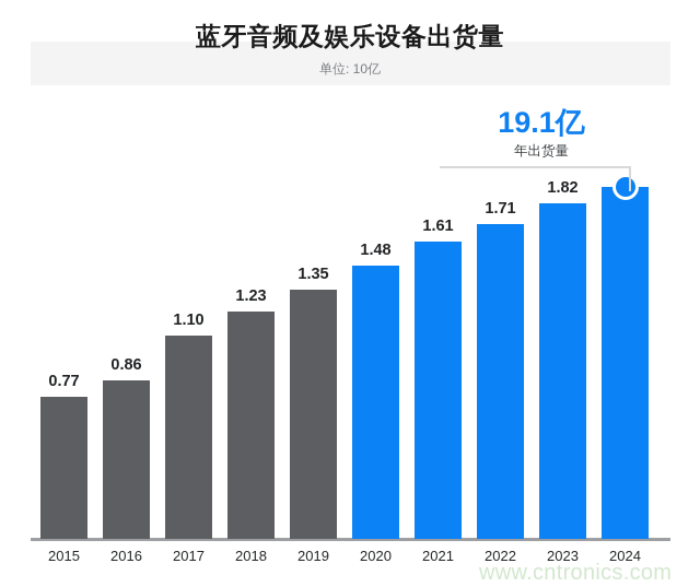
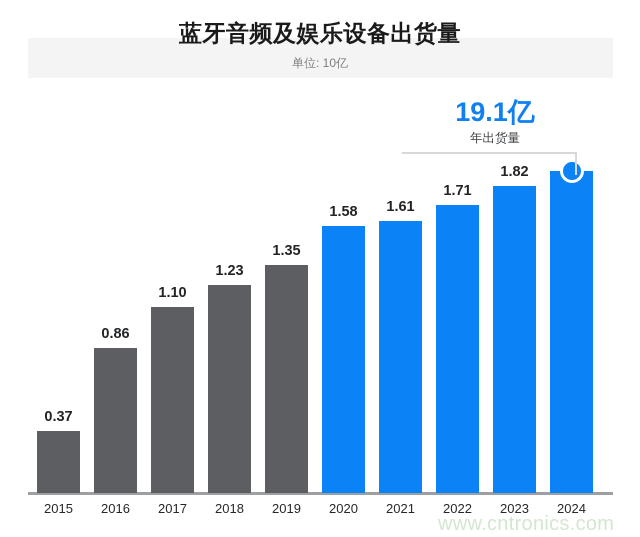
2015: 0.77 -> 0.37
2020: 1.48 -> 1.58
